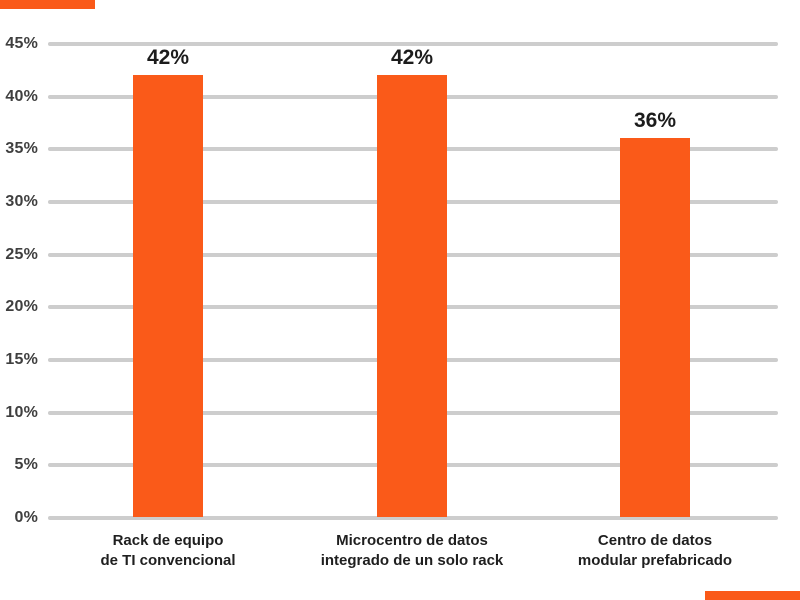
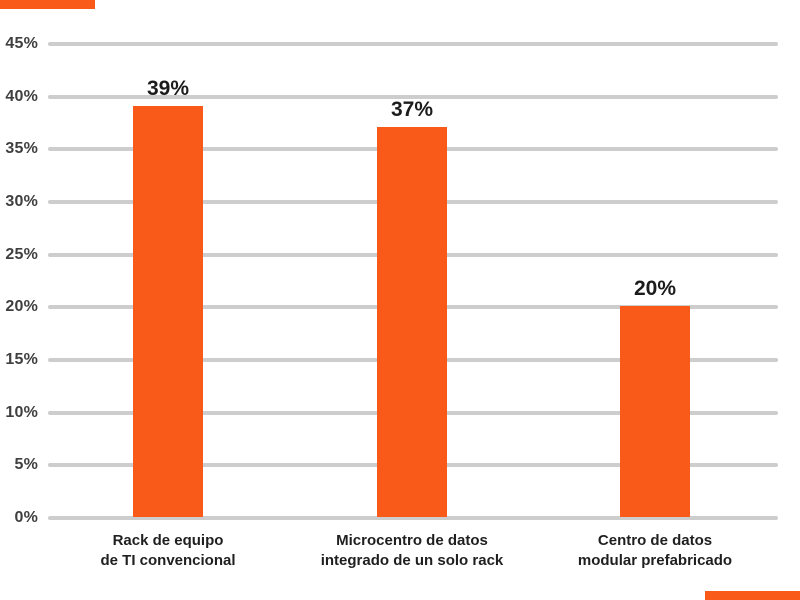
Rack de equipo de TI convencional: 42% -> 39%
Microcentro de datos integrado de un solo rack: 42% -> 37%
Centro de datos modular prefabricado: 36% -> 20%
